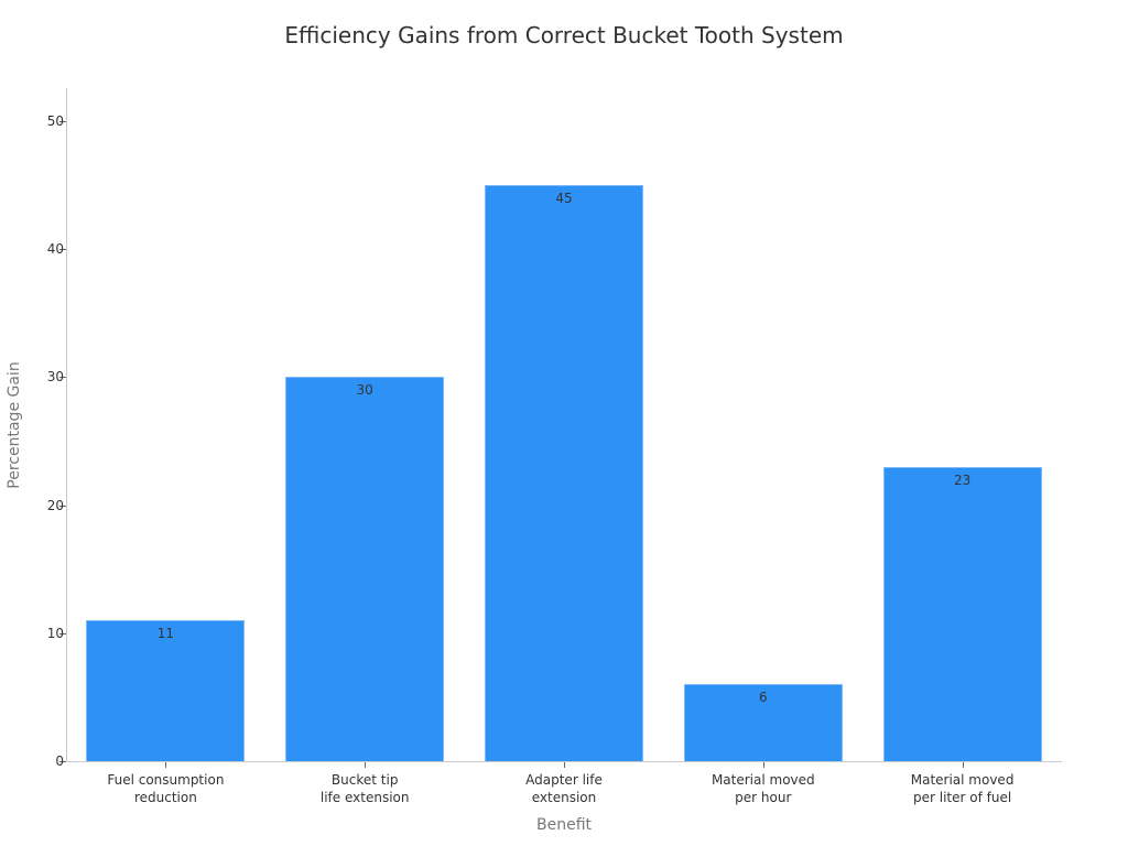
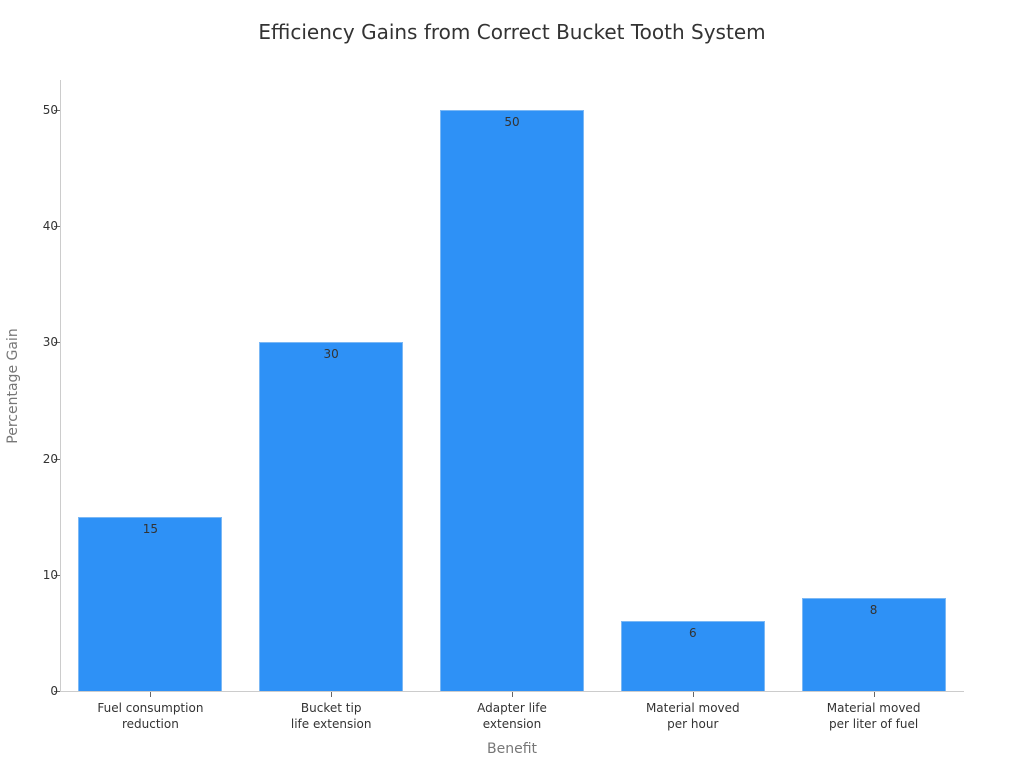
Fuel consumption reduction: 11 -> 15
Adapter life extension: 45 -> 50
Material moved per liter of fuel: 23 -> 8
